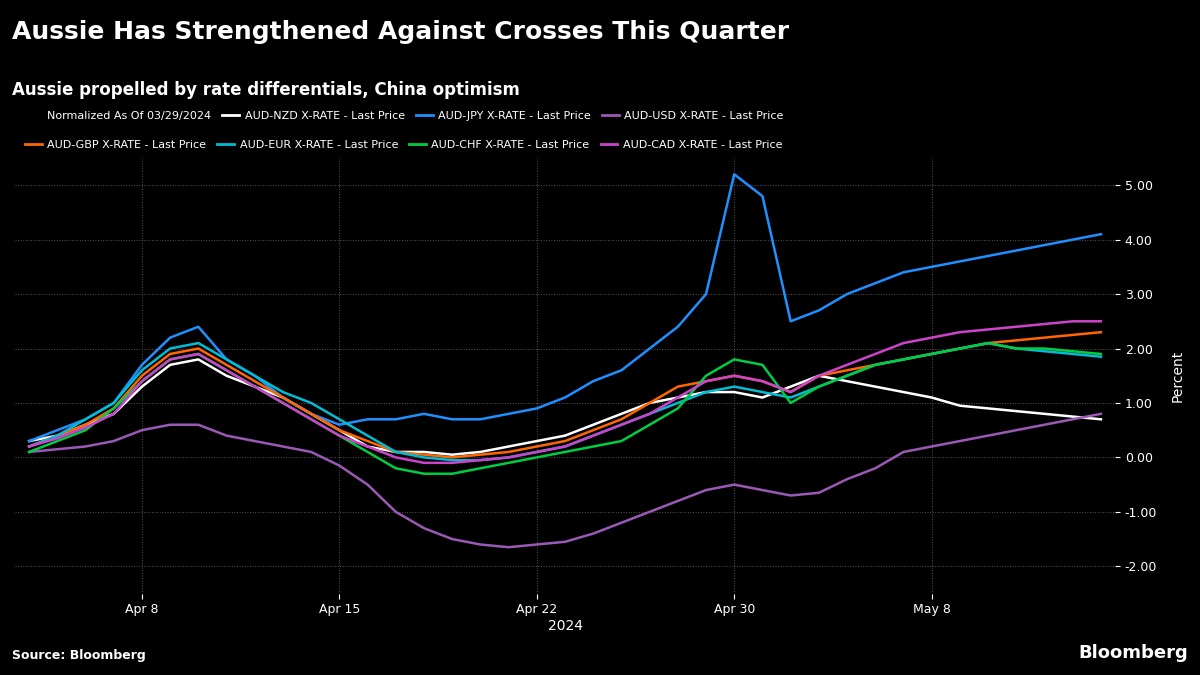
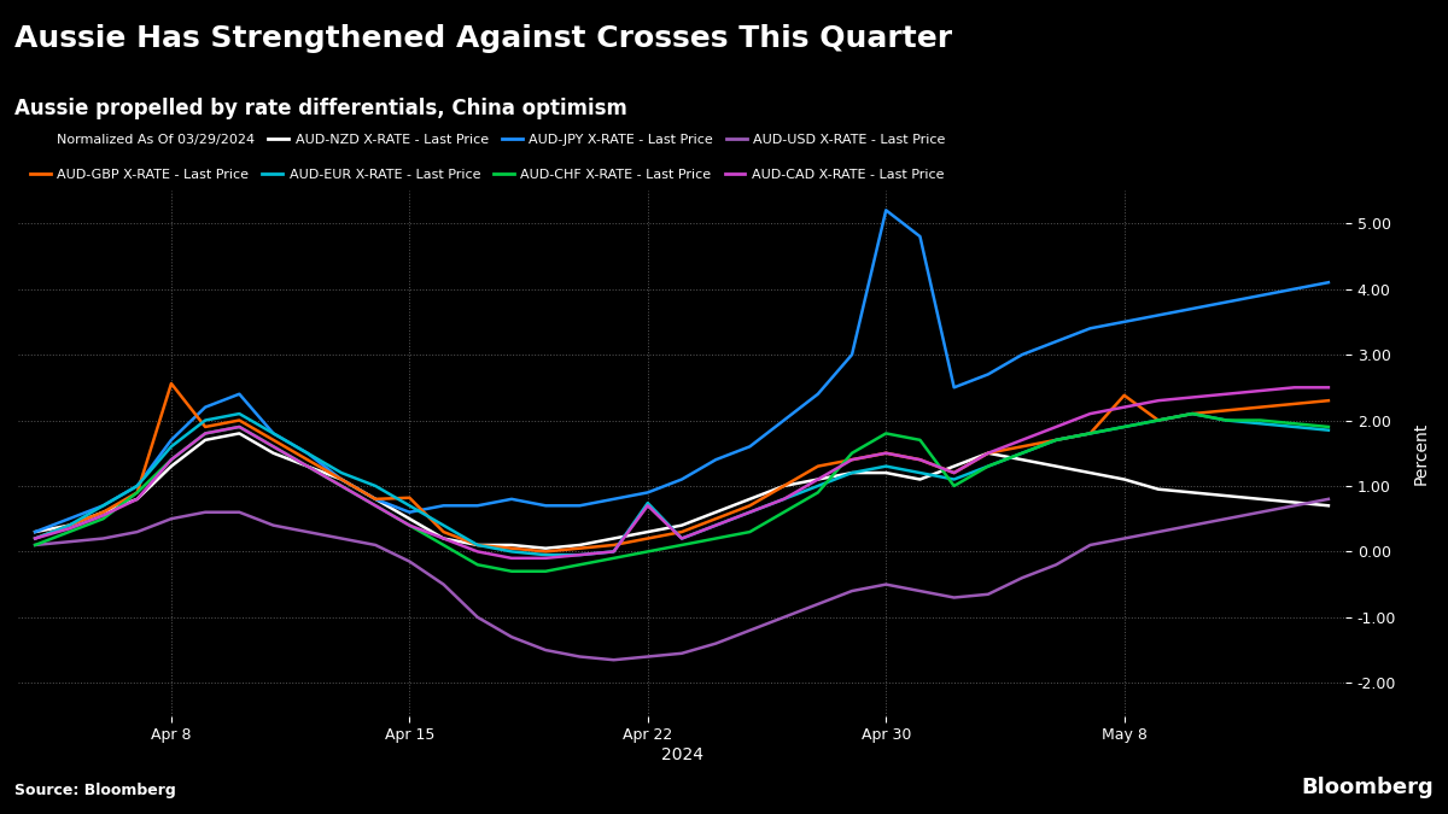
AUD-GBP X-RATE - Last Price/Apr 8: 1.50 -> 2.56
AUD-GBP X-RATE - Last Price/Apr 15: 0.50 -> 0.82
AUD-EUR X-RATE - Last Price/Apr 22: 0.10 -> 0.74
AUD-CAD X-RATE - Last Price/Apr 22: 0.10 -> 0.70
AUD-GBP X-RATE - Last Price/May 8: 1.90 -> 2.38
